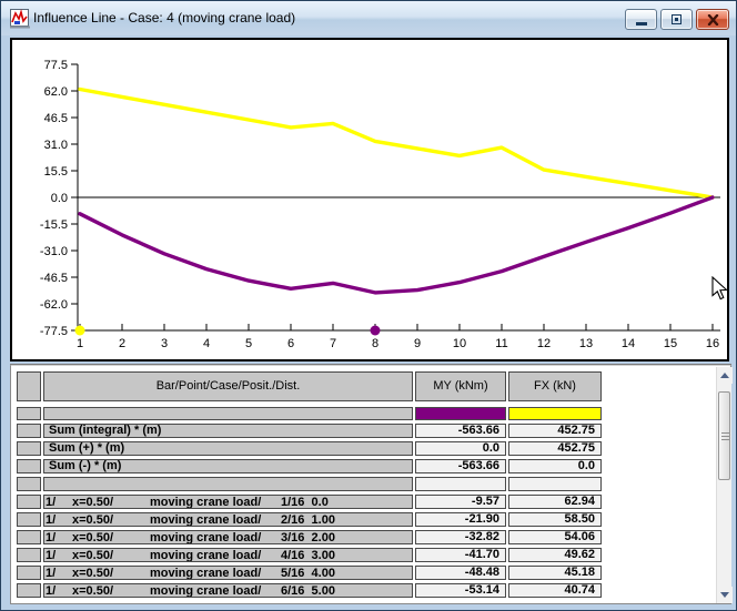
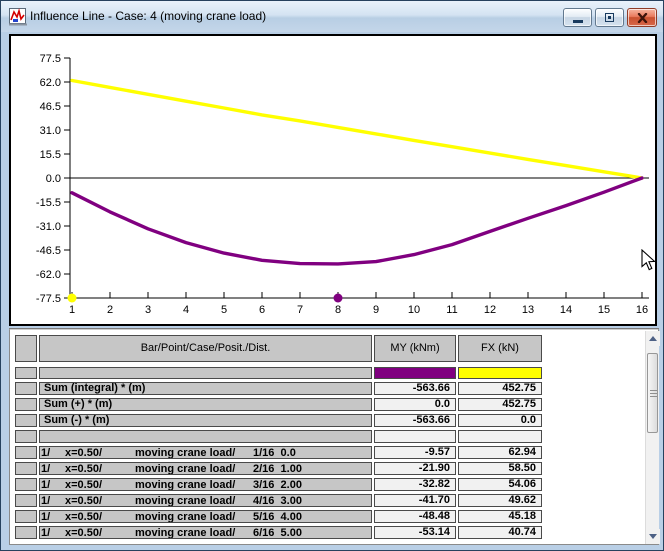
MY (kNm)/7: -50 -> -55
FX (kN)/7: 43 -> 37
FX (kN)/11: 29 -> 20
